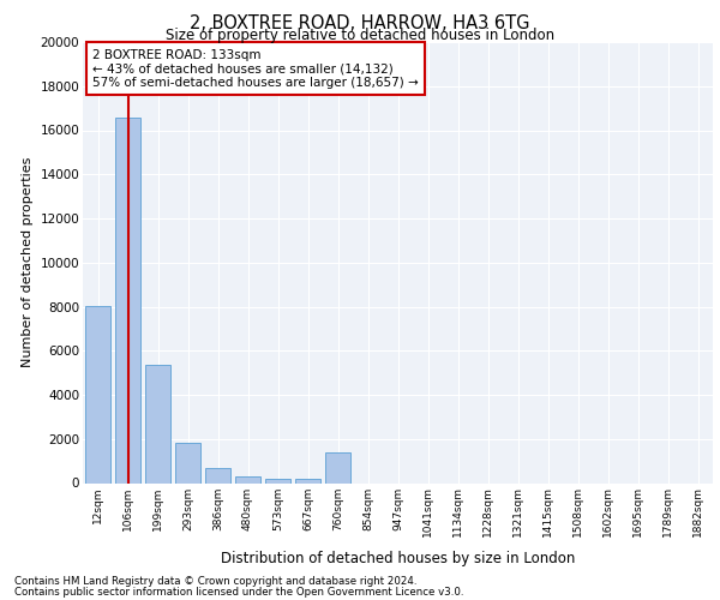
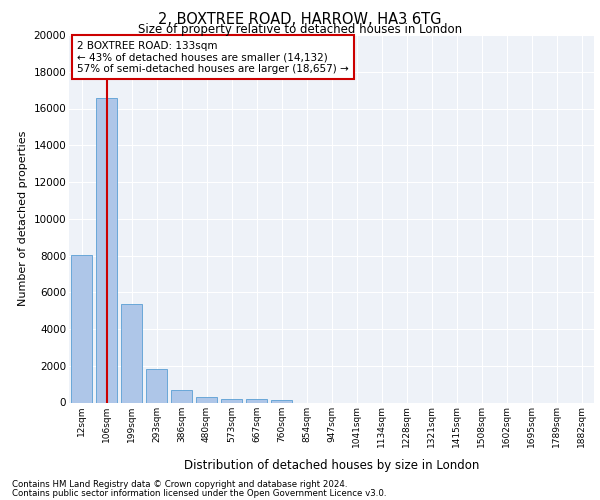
760sqm: 1400 -> 100
